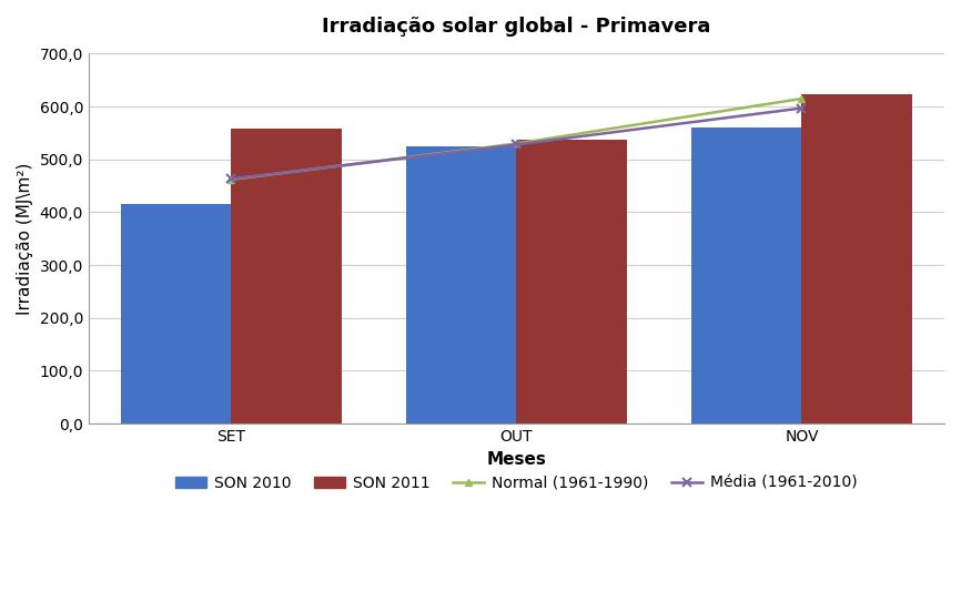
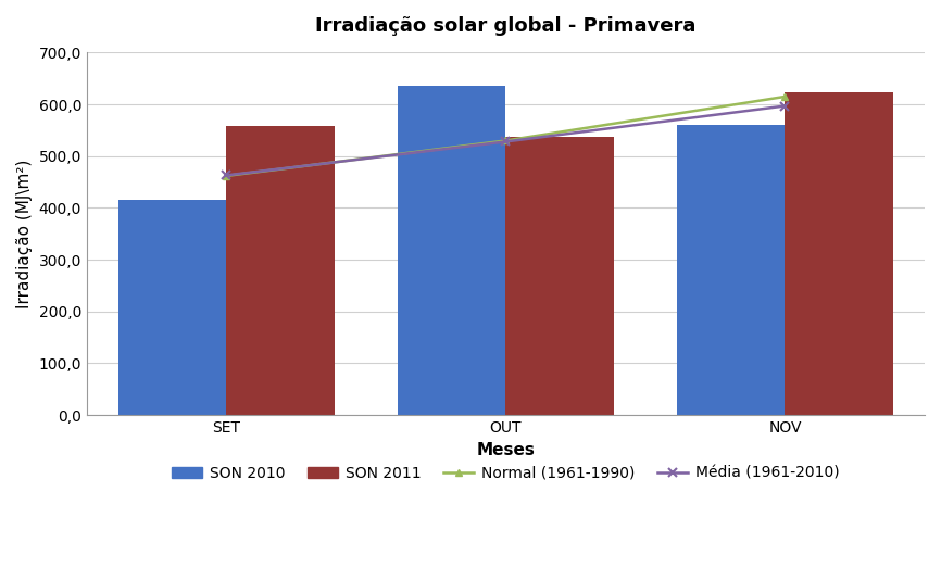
SON 2010/OUT: 525 -> 635
